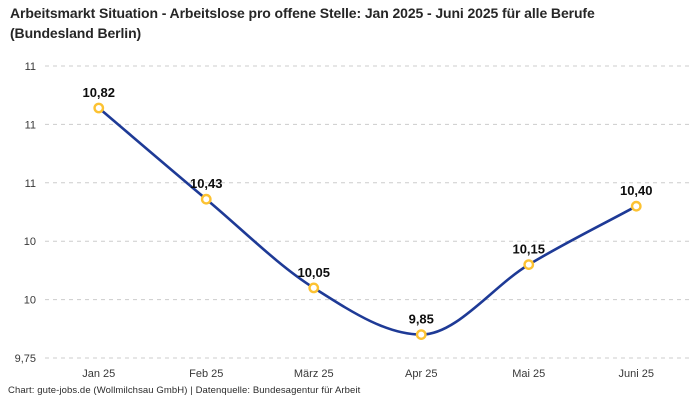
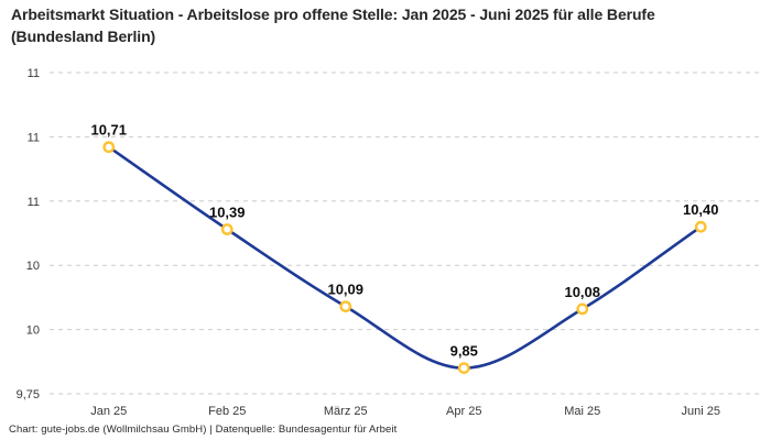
Jan 25: 10,82 -> 10,71
Feb 25: 10,43 -> 10,39
März 25: 10,05 -> 10,09
Mai 25: 10,15 -> 10,08
